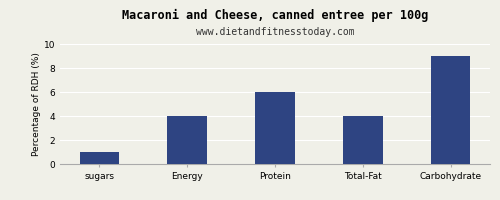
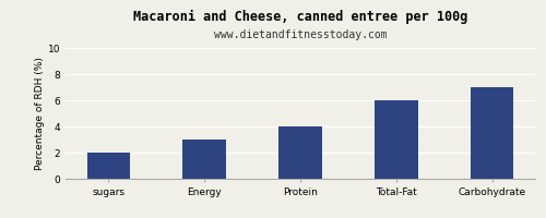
sugars: 1 -> 2
Energy: 4 -> 3
Protein: 6 -> 4
Total-Fat: 4 -> 6
Carbohydrate: 9 -> 7
